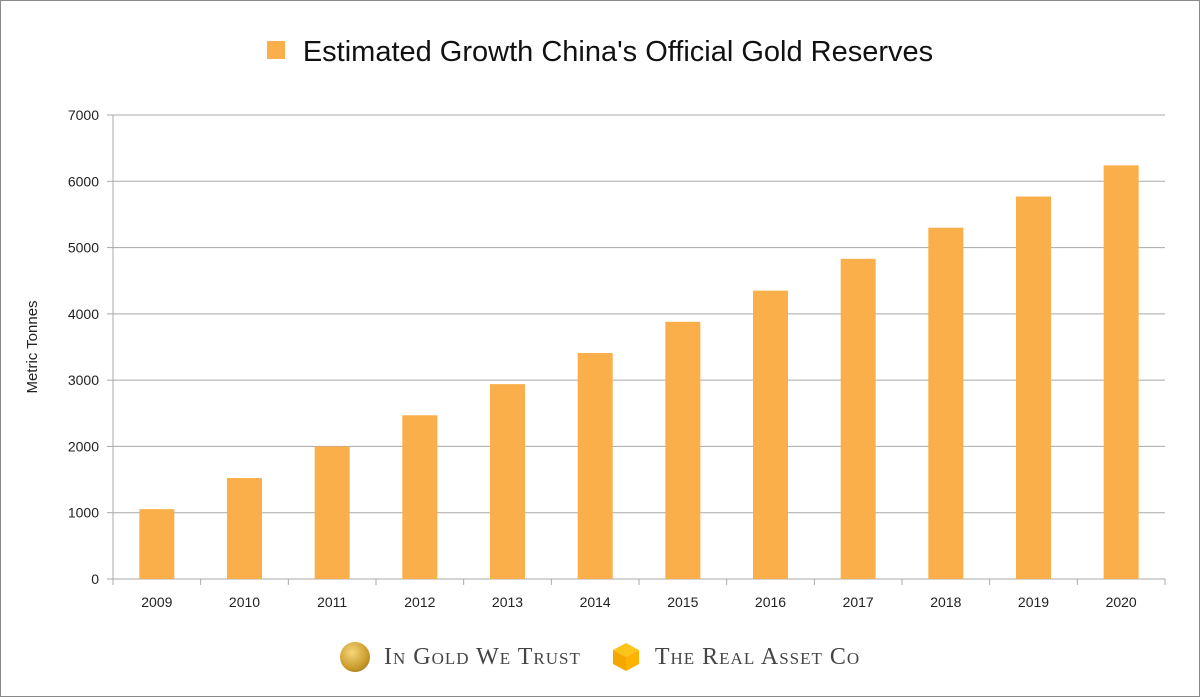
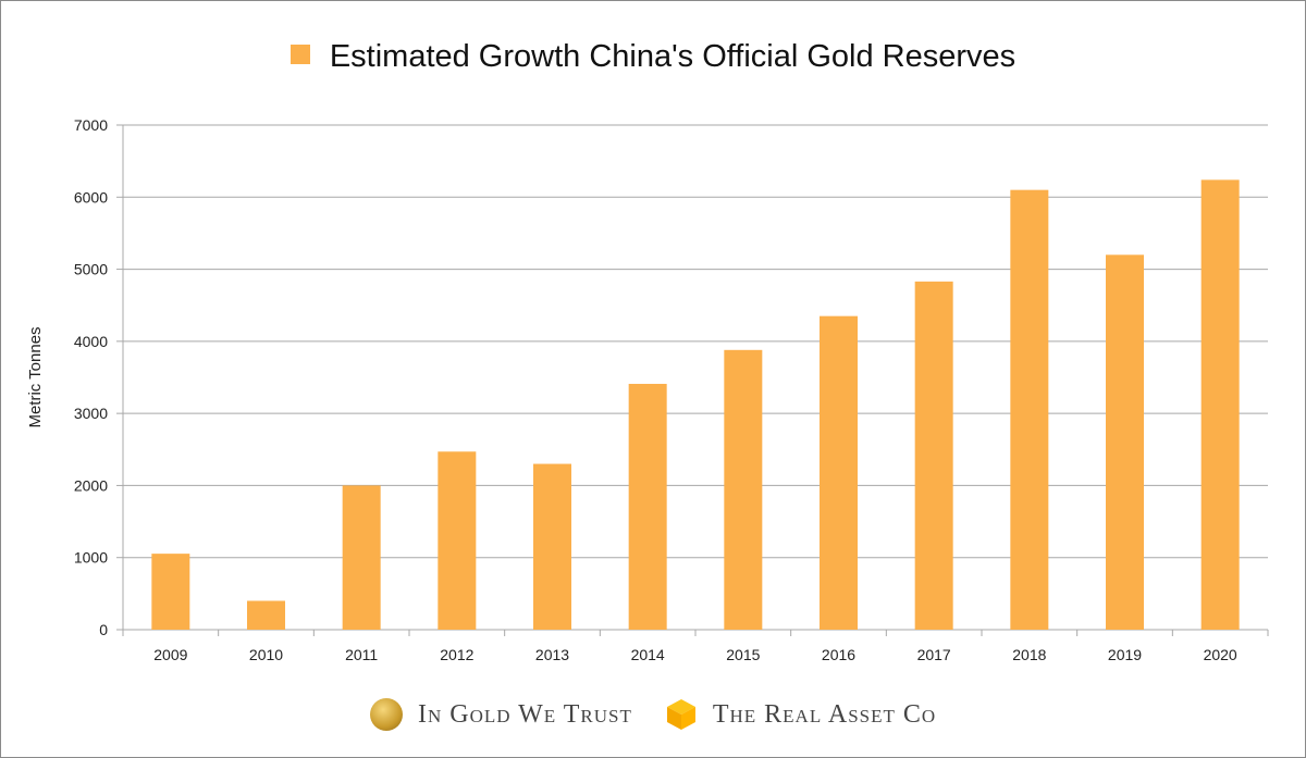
2010: 1500 -> 400
2013: 2900 -> 2300
2018: 5300 -> 6100
2019: 5800 -> 5200
